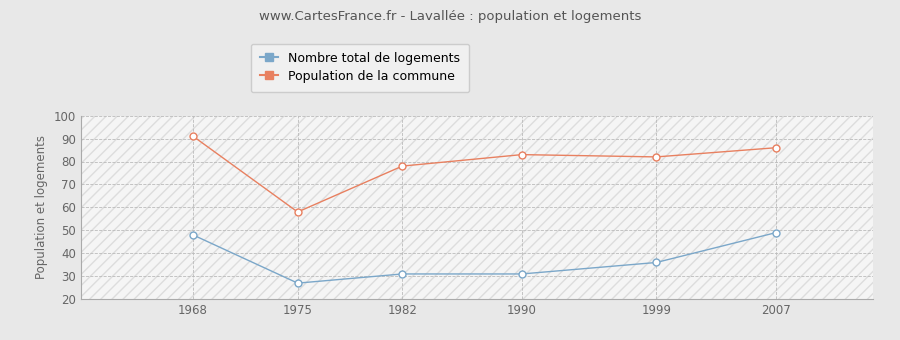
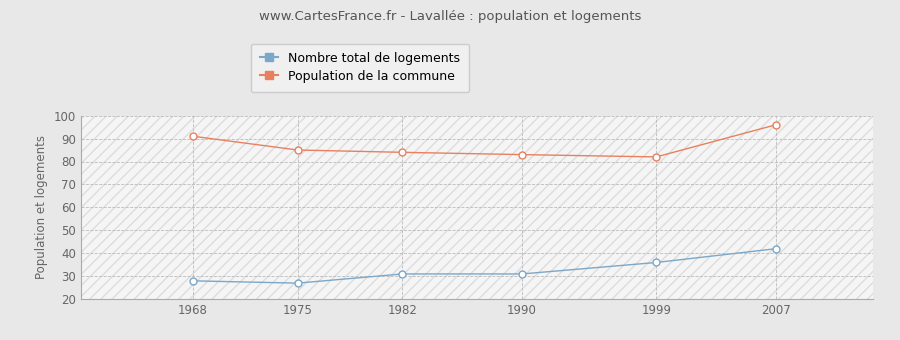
Nombre total de logements/1968: 48 -> 28
Population de la commune/1975: 58 -> 85
Population de la commune/1982: 78 -> 84
Nombre total de logements/2007: 49 -> 42
Population de la commune/2007: 86 -> 96
